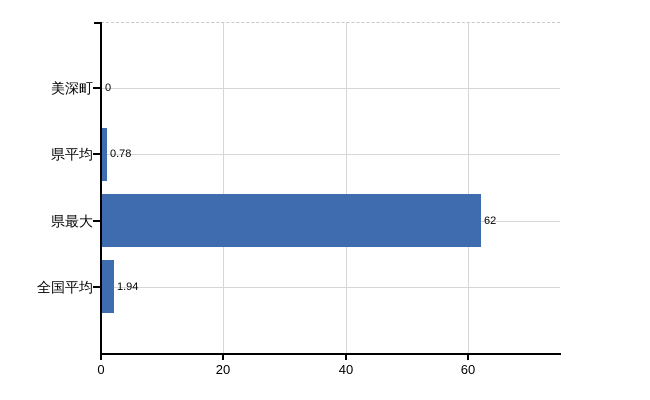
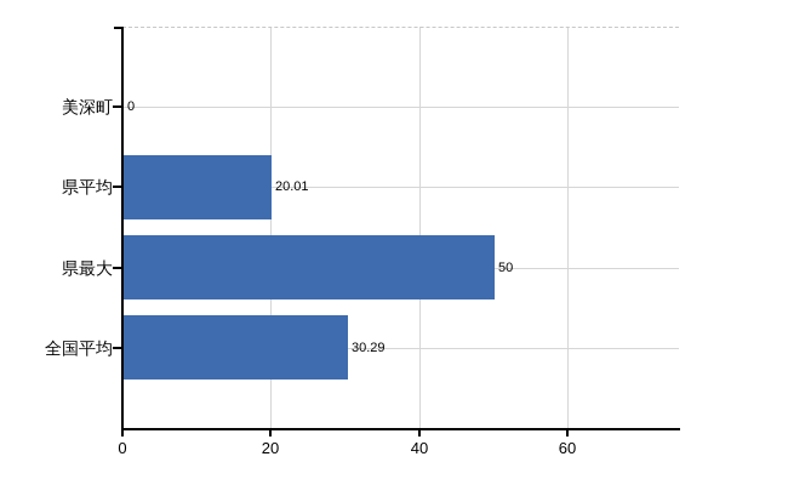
県平均: 0.78 -> 20.01
県最大: 62 -> 50
全国平均: 1.94 -> 30.29
